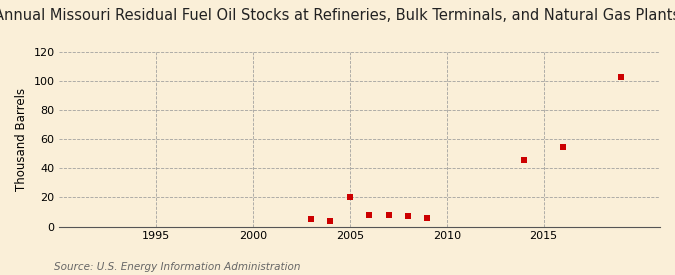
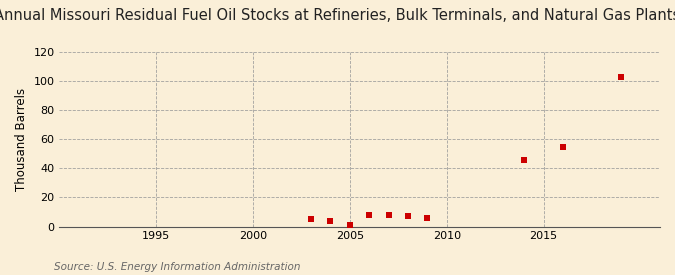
2005: 20 -> 1
